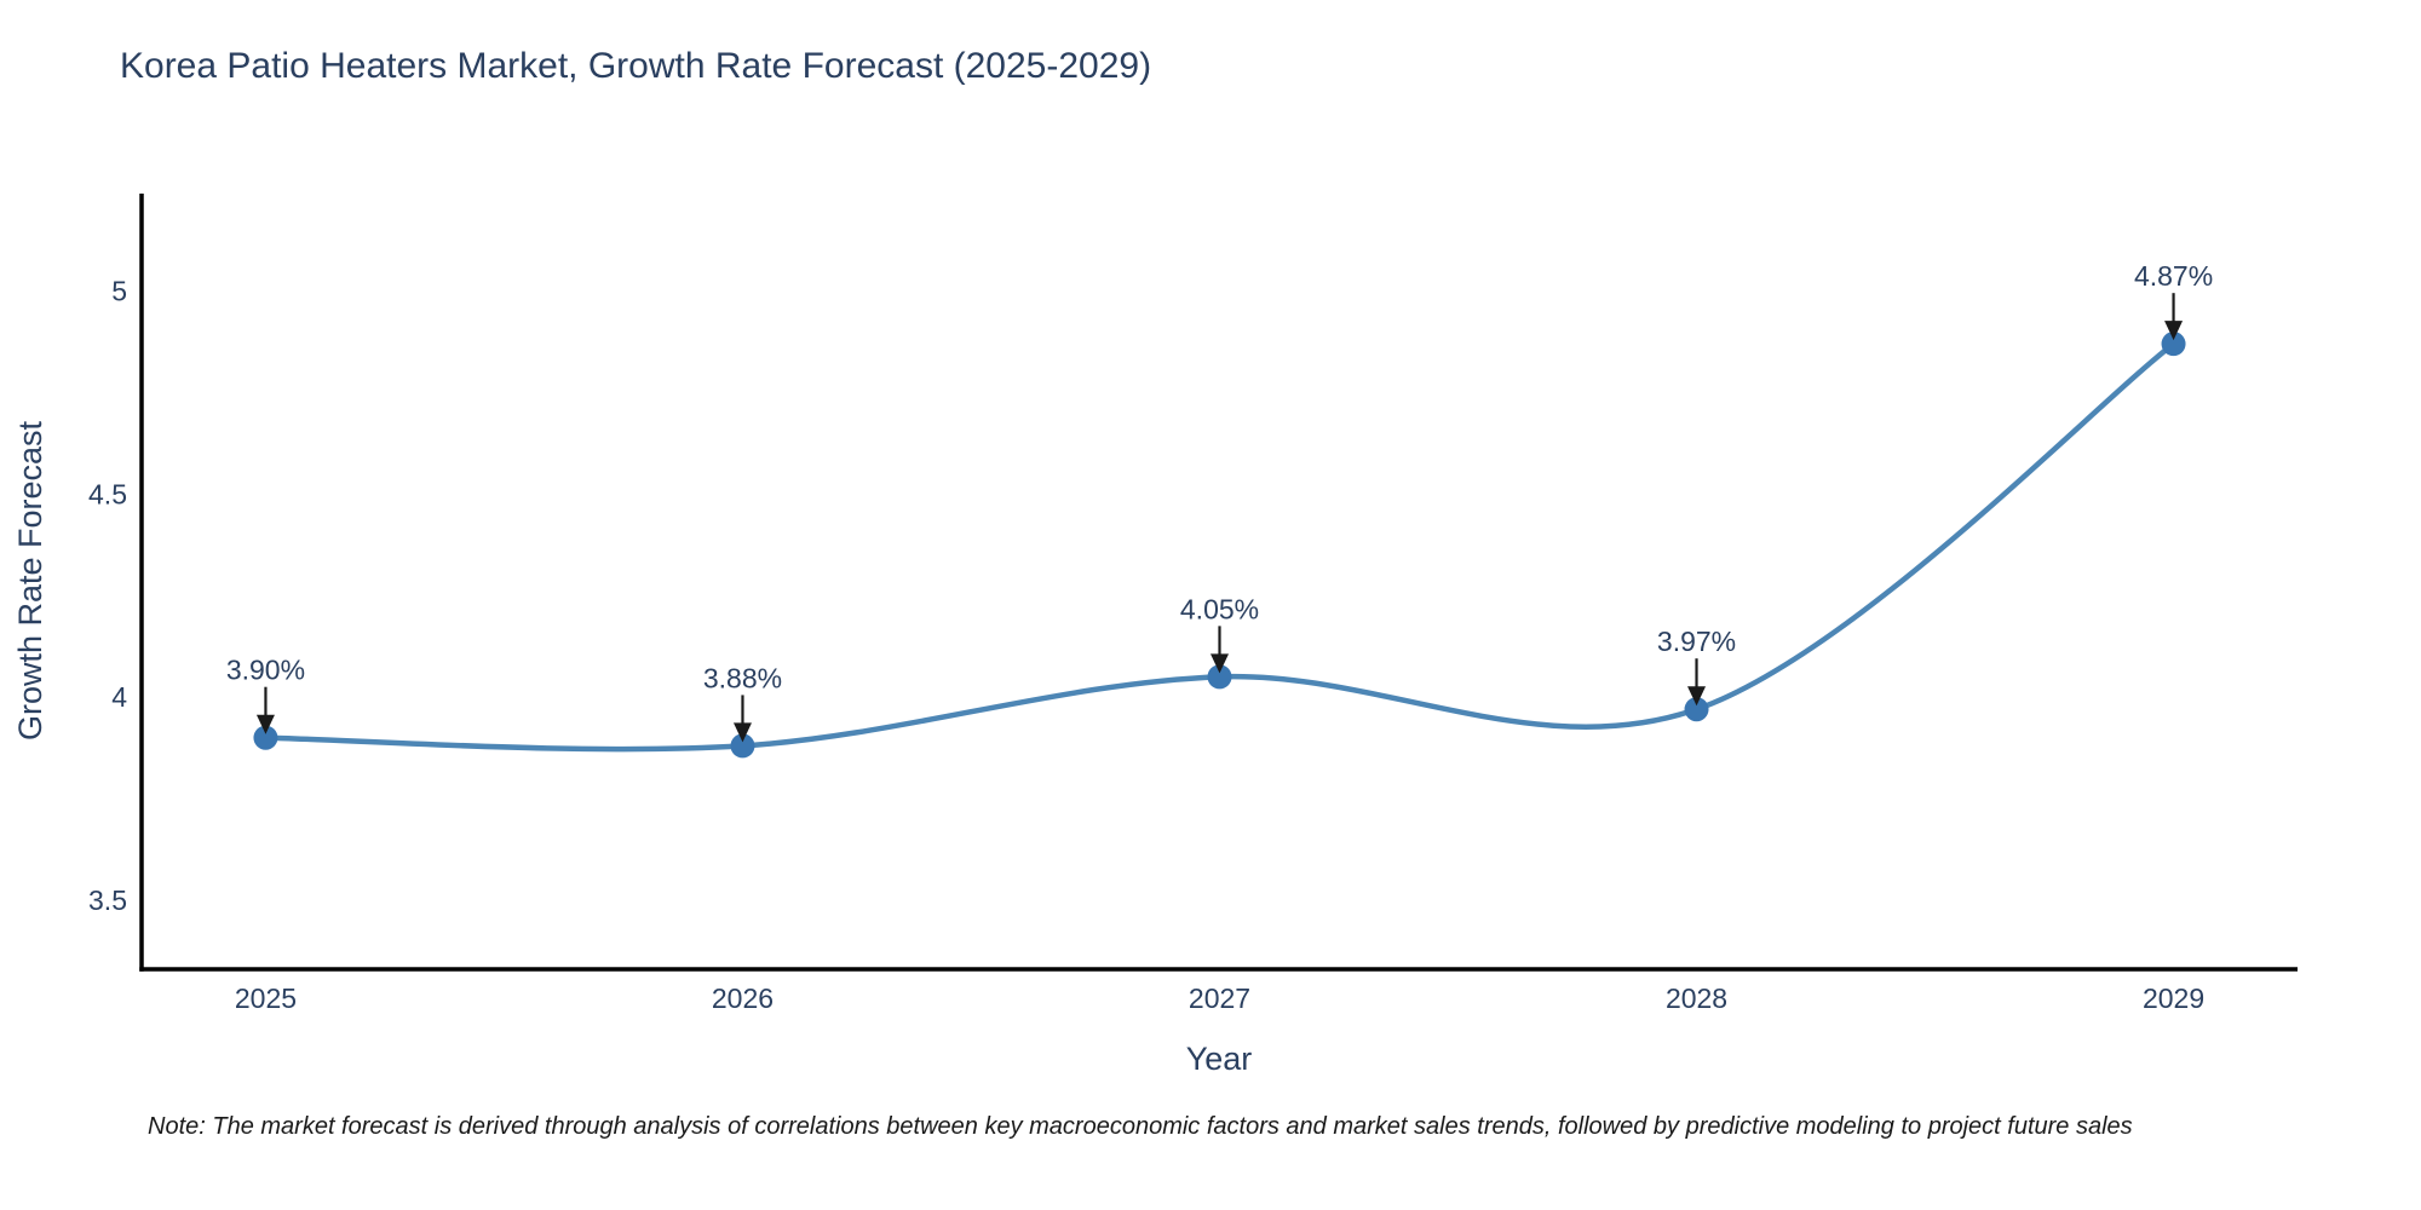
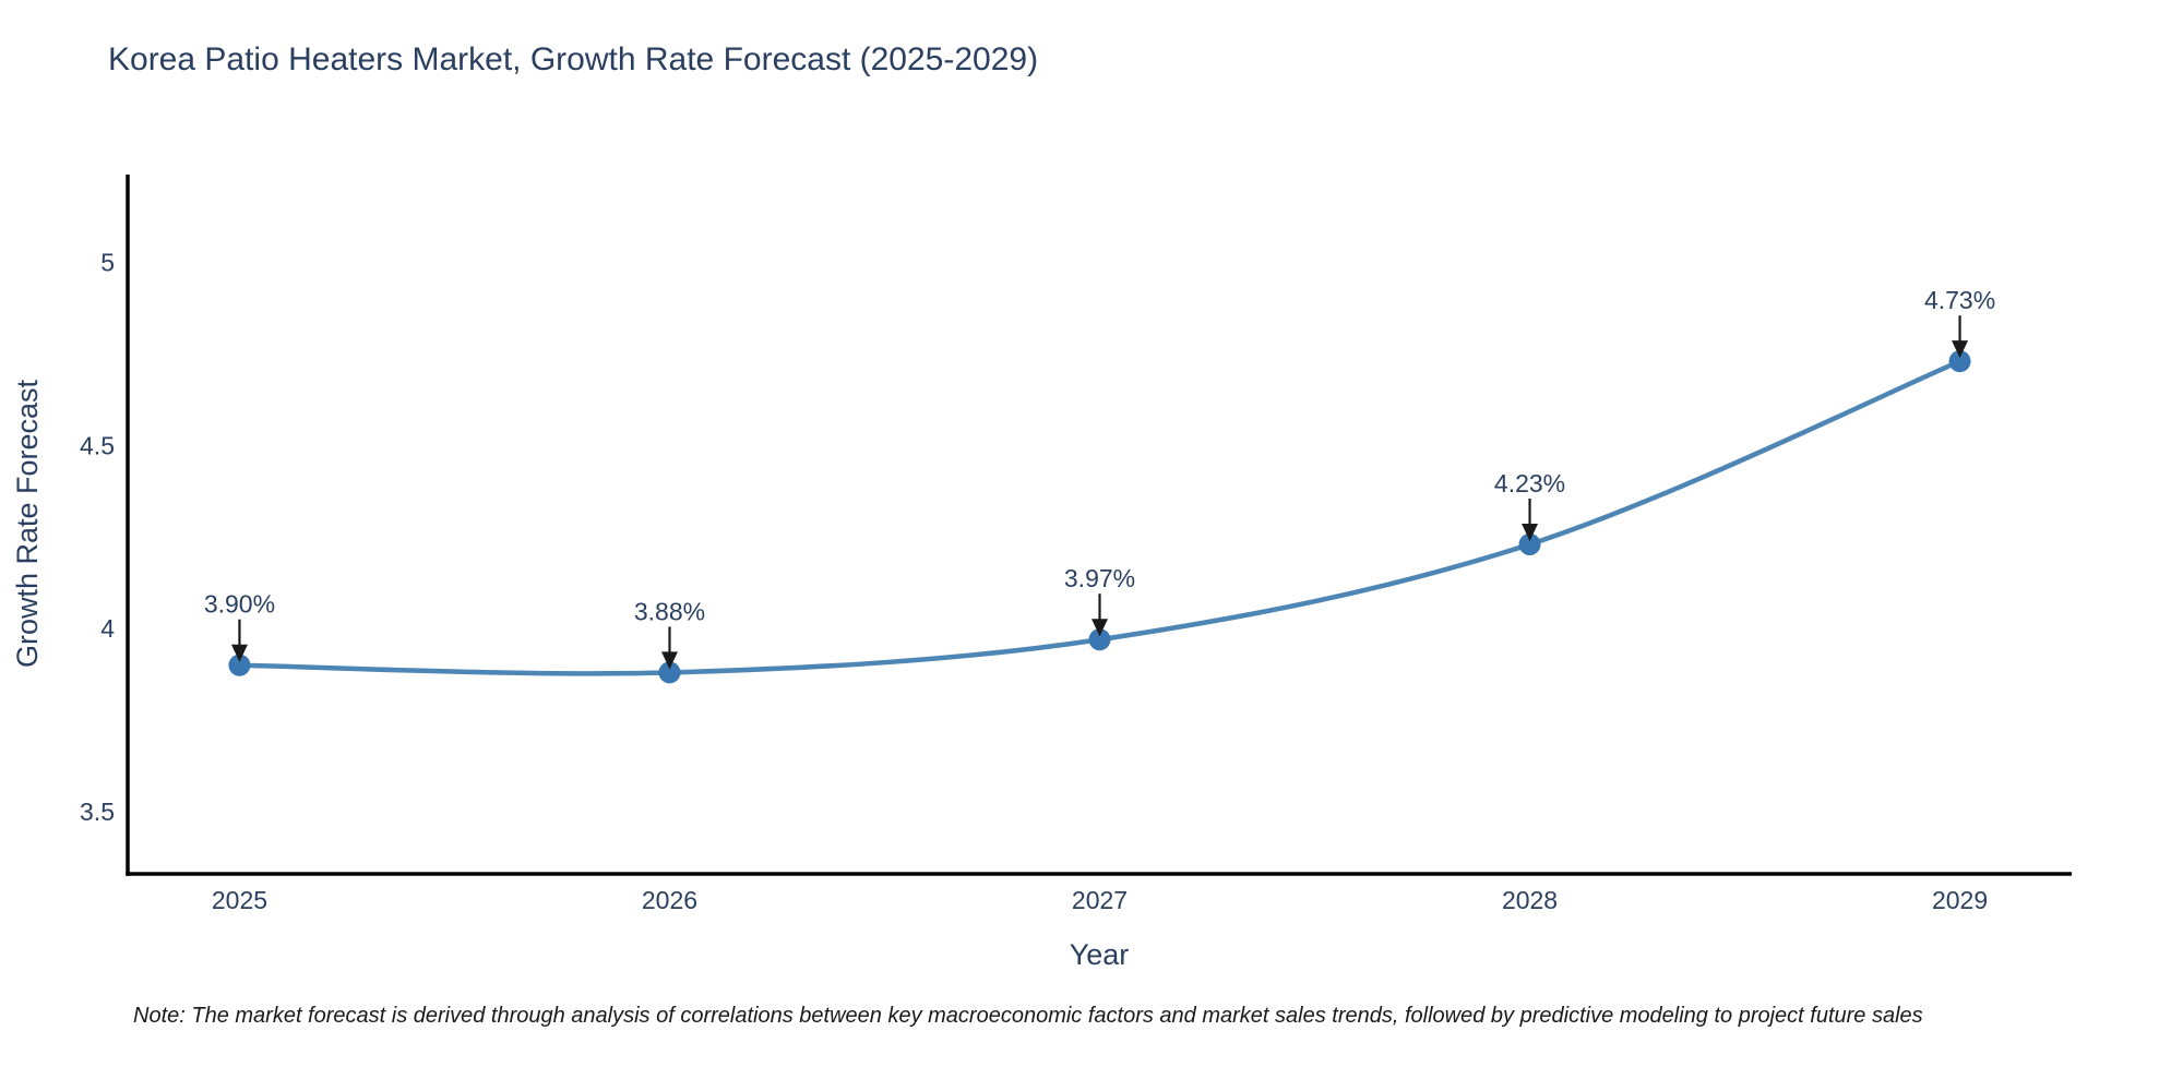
2027: 4.05% -> 3.97%
2028: 3.97% -> 4.23%
2029: 4.87% -> 4.73%
